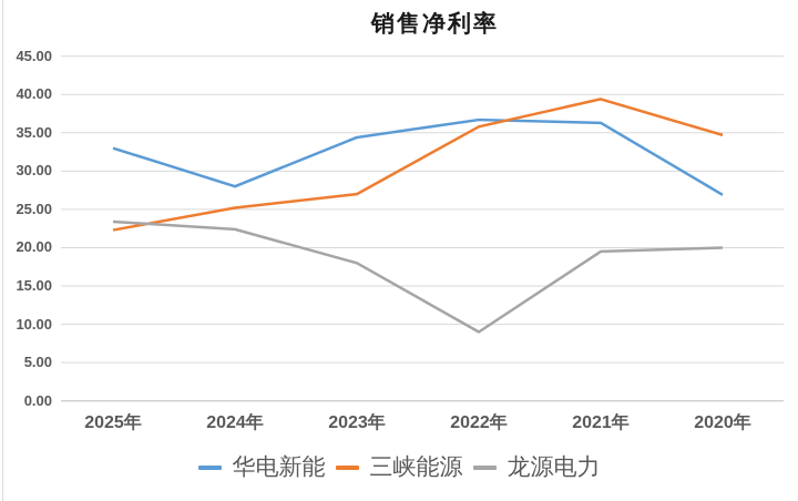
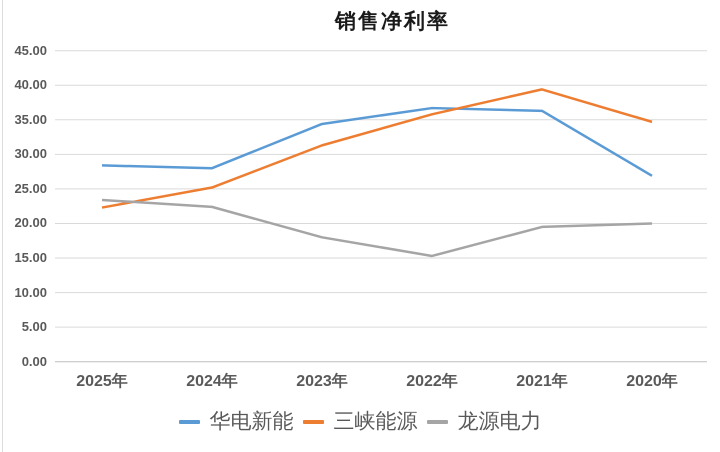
华电新能/2025年: 33 -> 28
三峡能源/2023年: 27 -> 31
龙源电力/2022年: 9 -> 15
